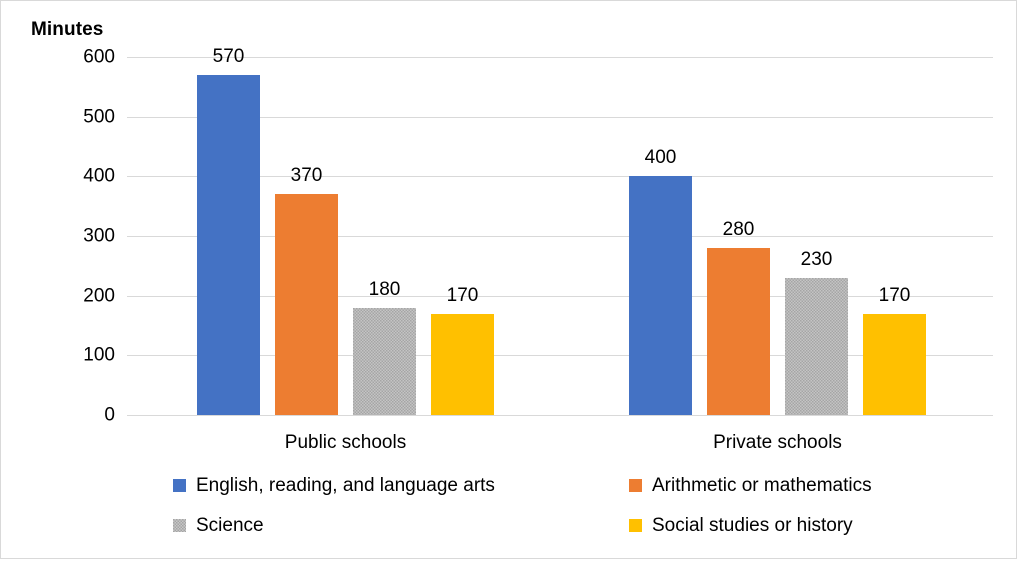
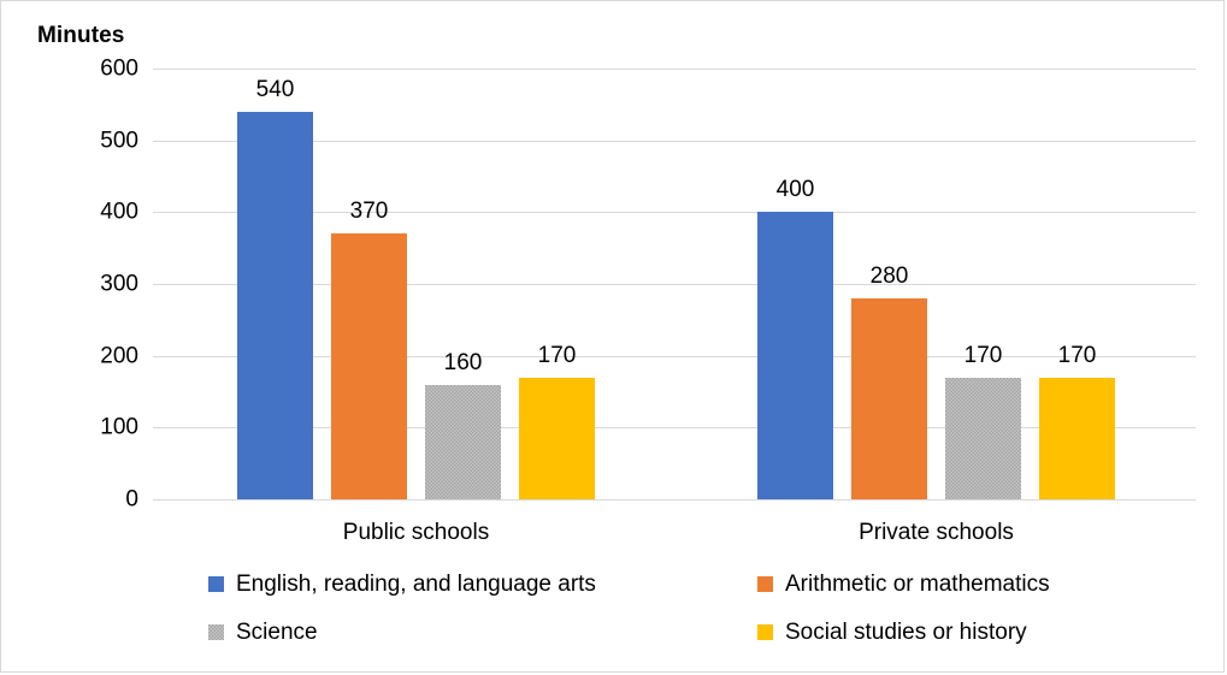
English, reading, and language arts/Public schools: 570 -> 540
Science/Public schools: 180 -> 160
Science/Private schools: 230 -> 170
